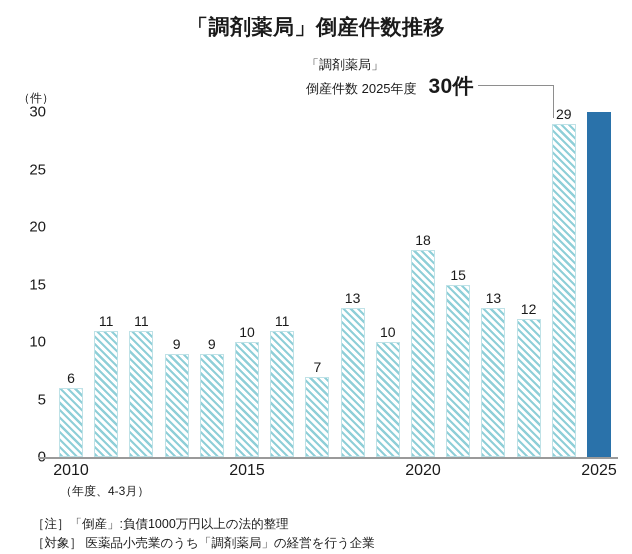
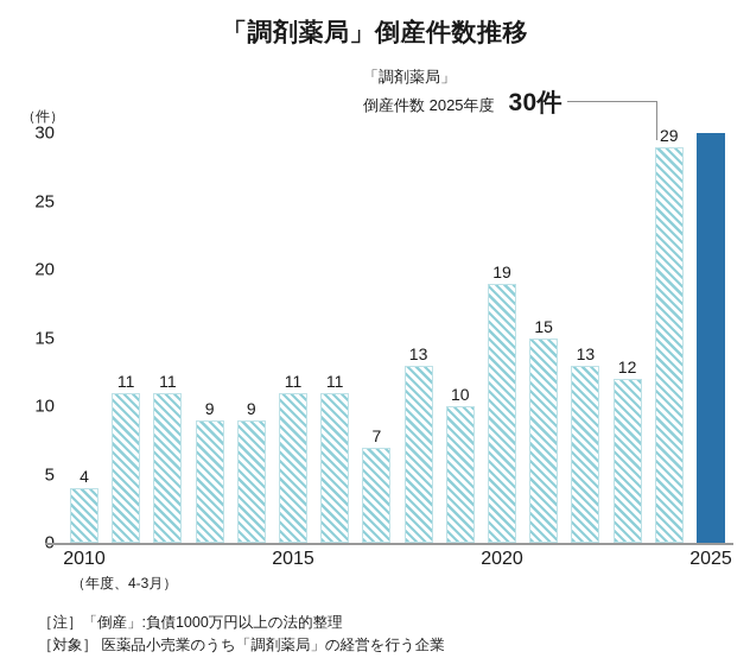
2010: 6 -> 4
2015: 10 -> 11
2020: 18 -> 19
